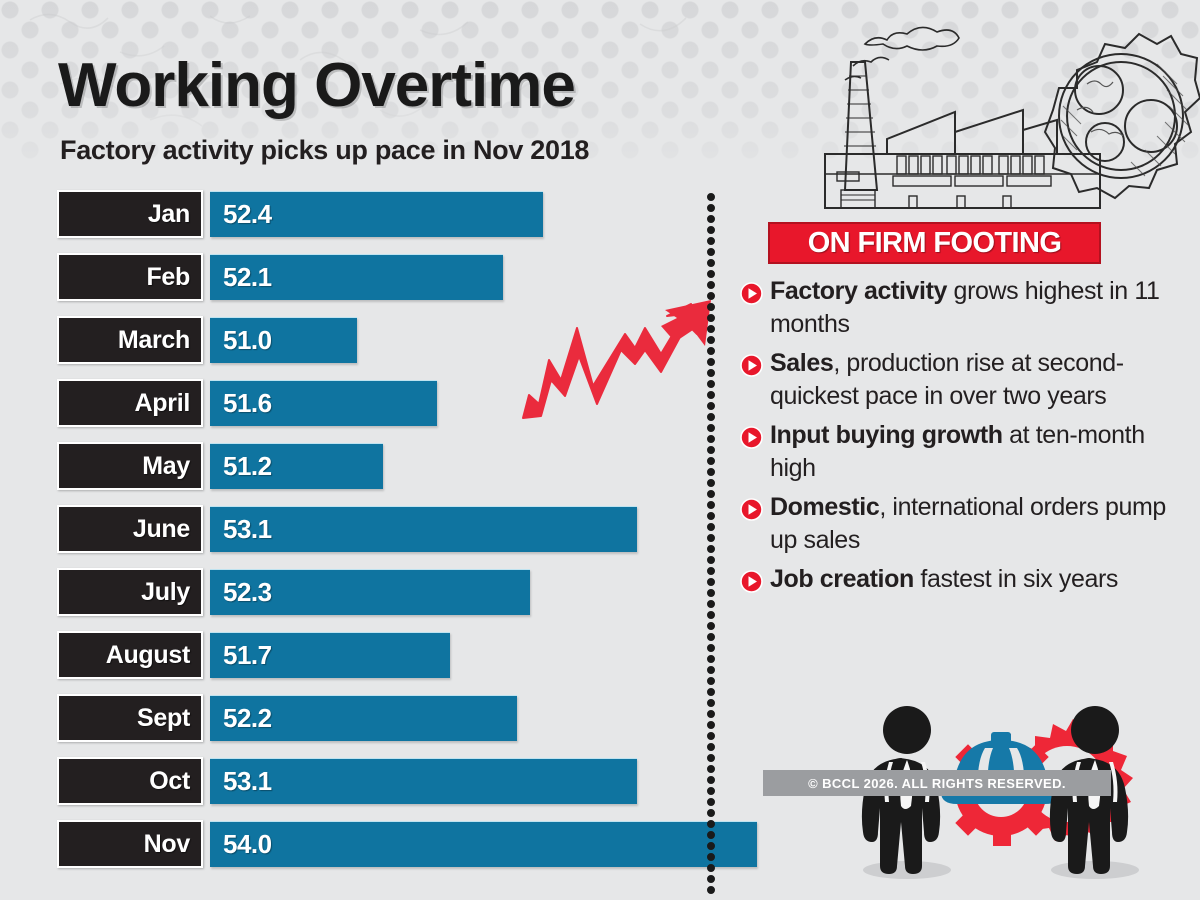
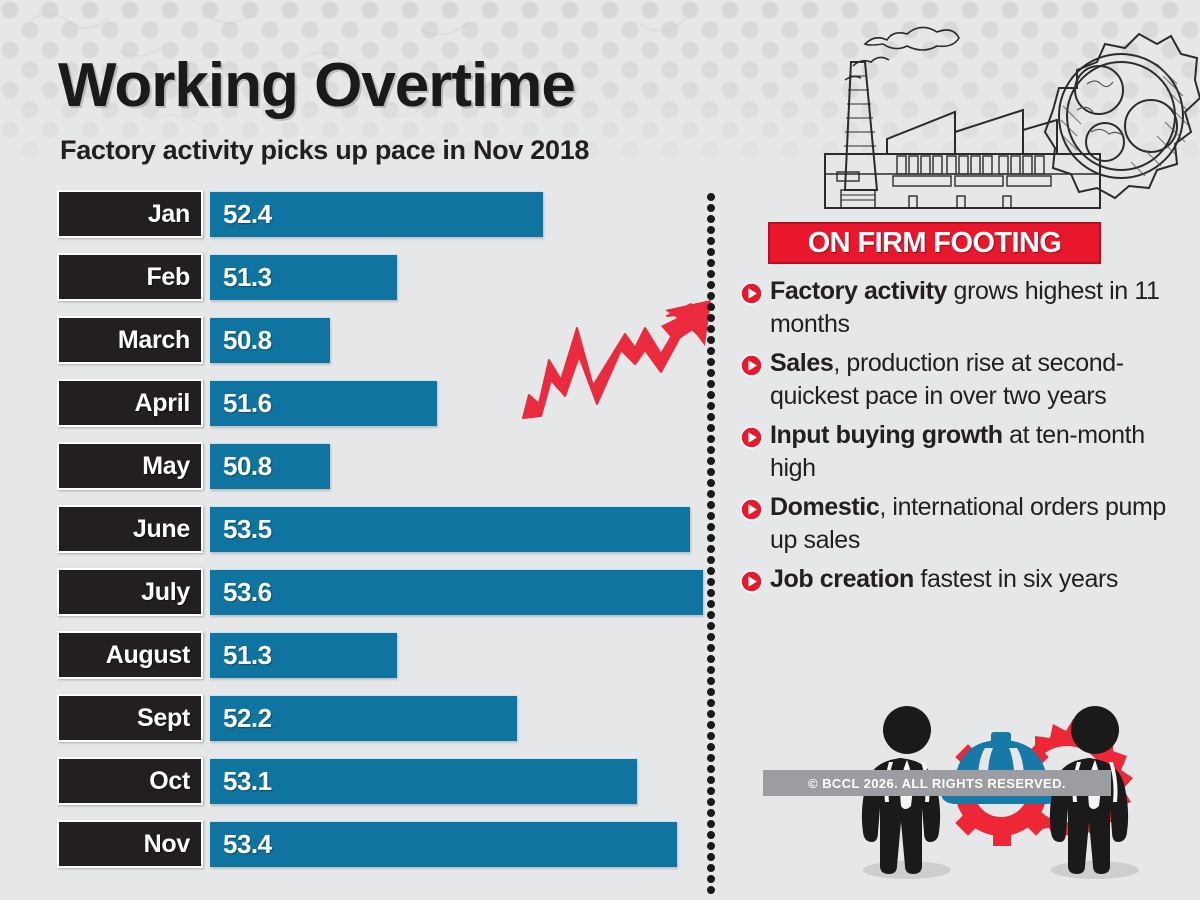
Feb: 52.1 -> 51.3
March: 51.0 -> 50.8
May: 51.2 -> 50.8
June: 53.1 -> 53.5
July: 52.3 -> 53.6
August: 51.7 -> 51.3
Nov: 54.0 -> 53.4
